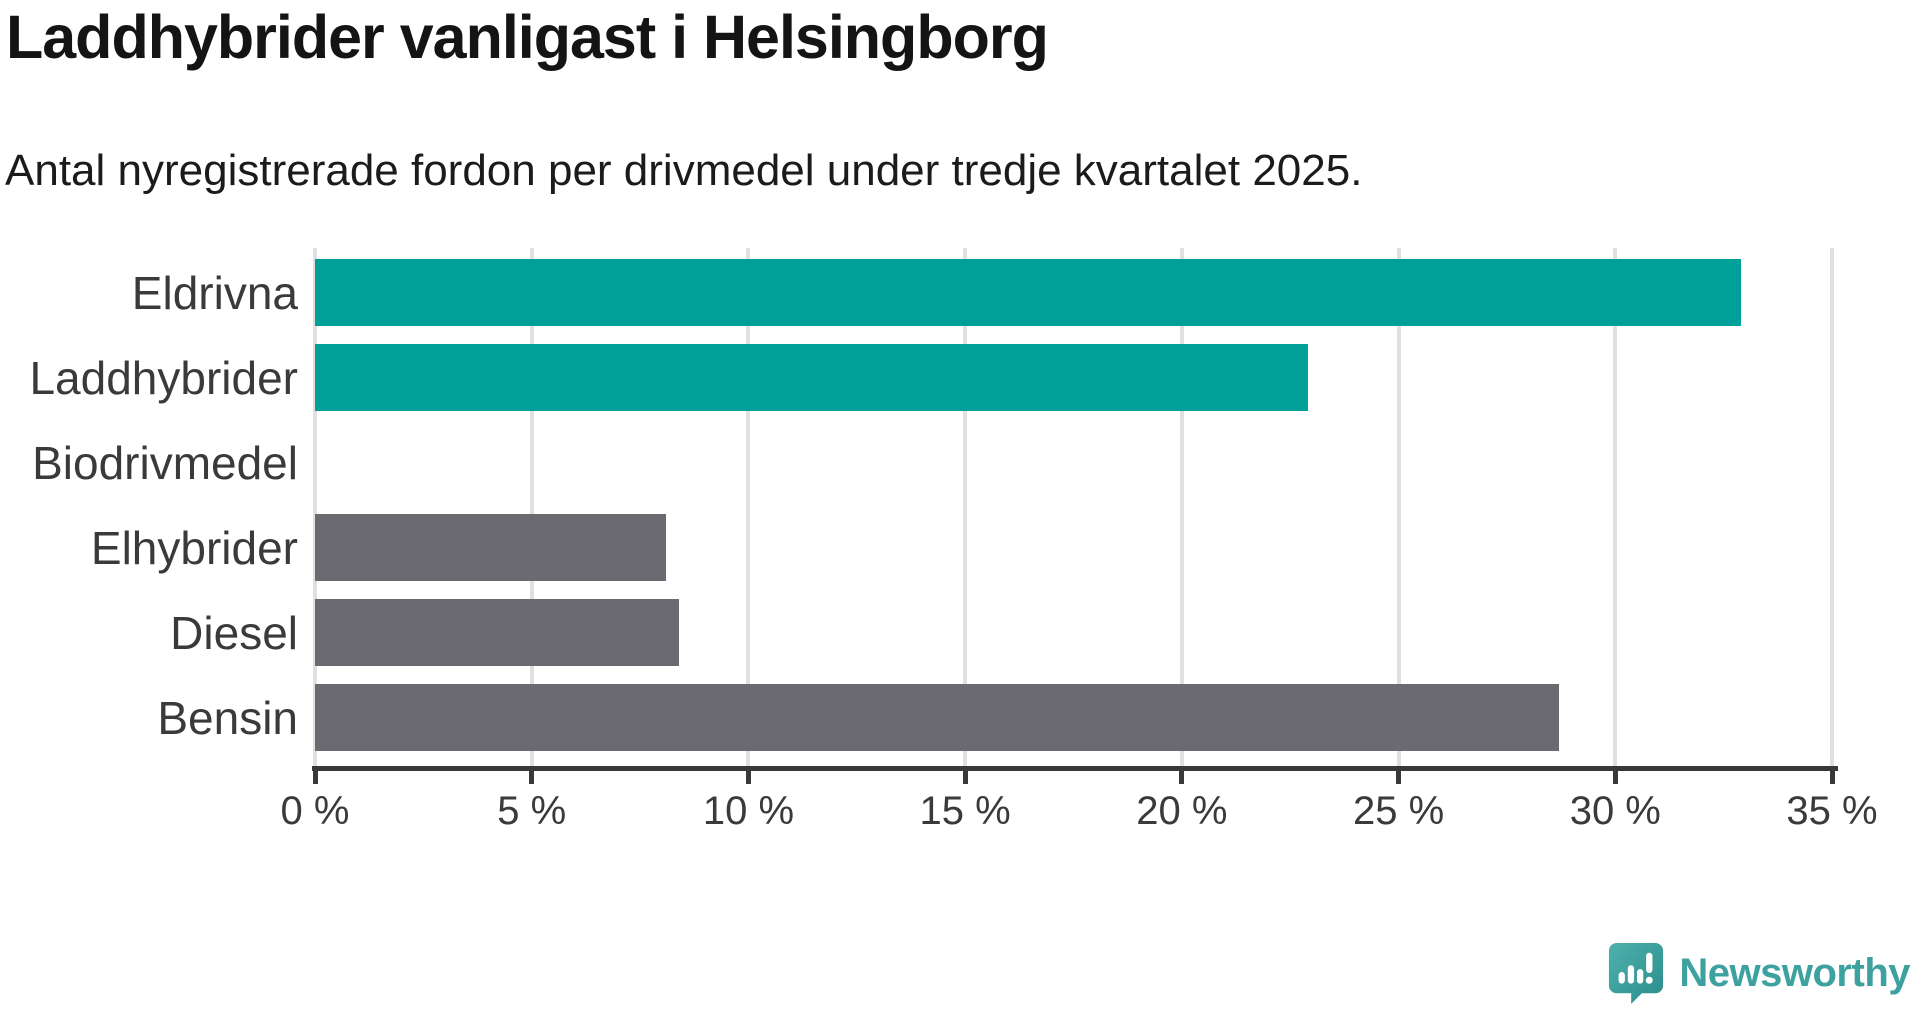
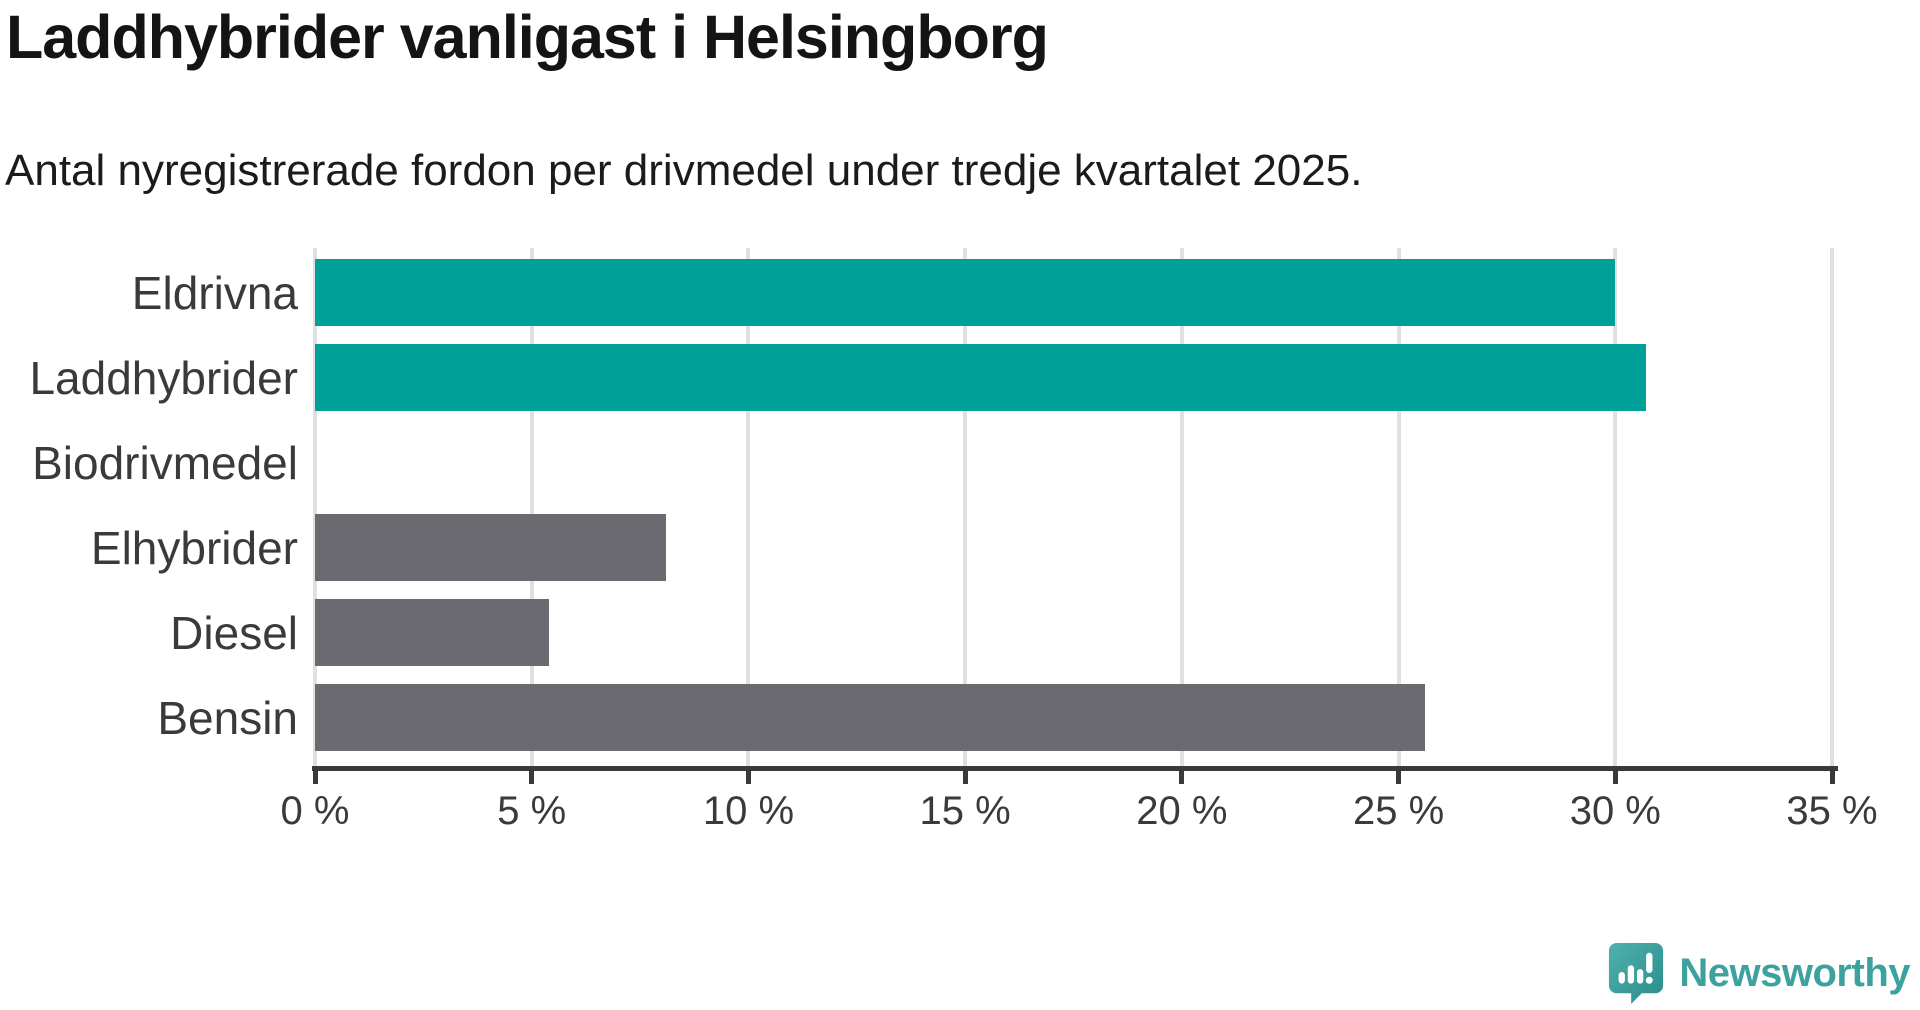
Eldrivna: 32.9% -> 30.0%
Laddhybrider: 22.9% -> 30.7%
Diesel: 8.4% -> 5.4%
Bensin: 28.7% -> 25.6%
